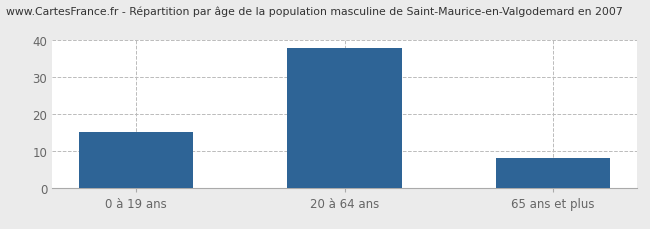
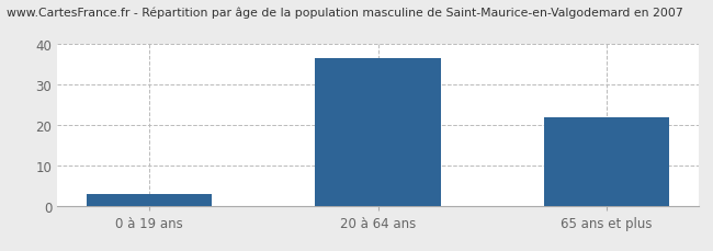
0 à 19 ans: 15.0 -> 3.0
20 à 64 ans: 38.0 -> 36.5
65 ans et plus: 8.0 -> 22.0
